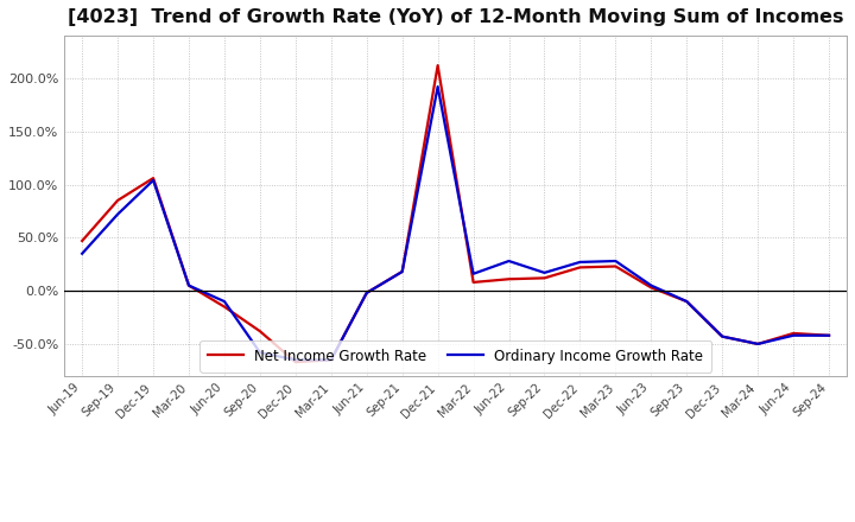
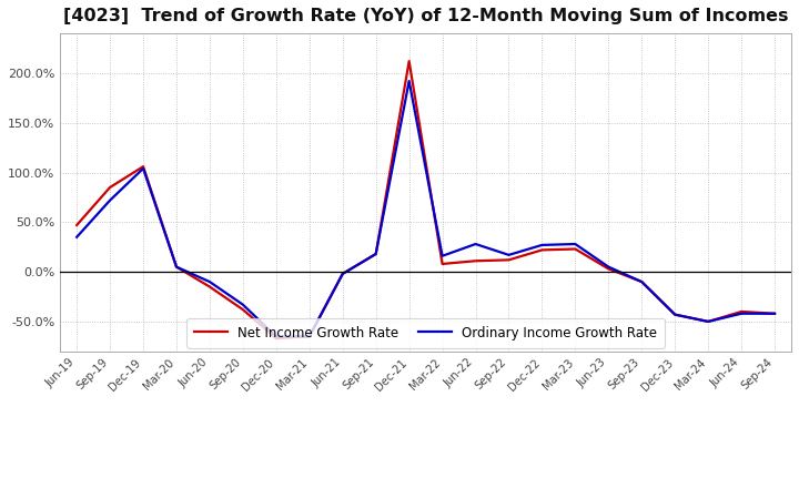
Ordinary Income Growth Rate/Sep-20: -58% -> -33%
